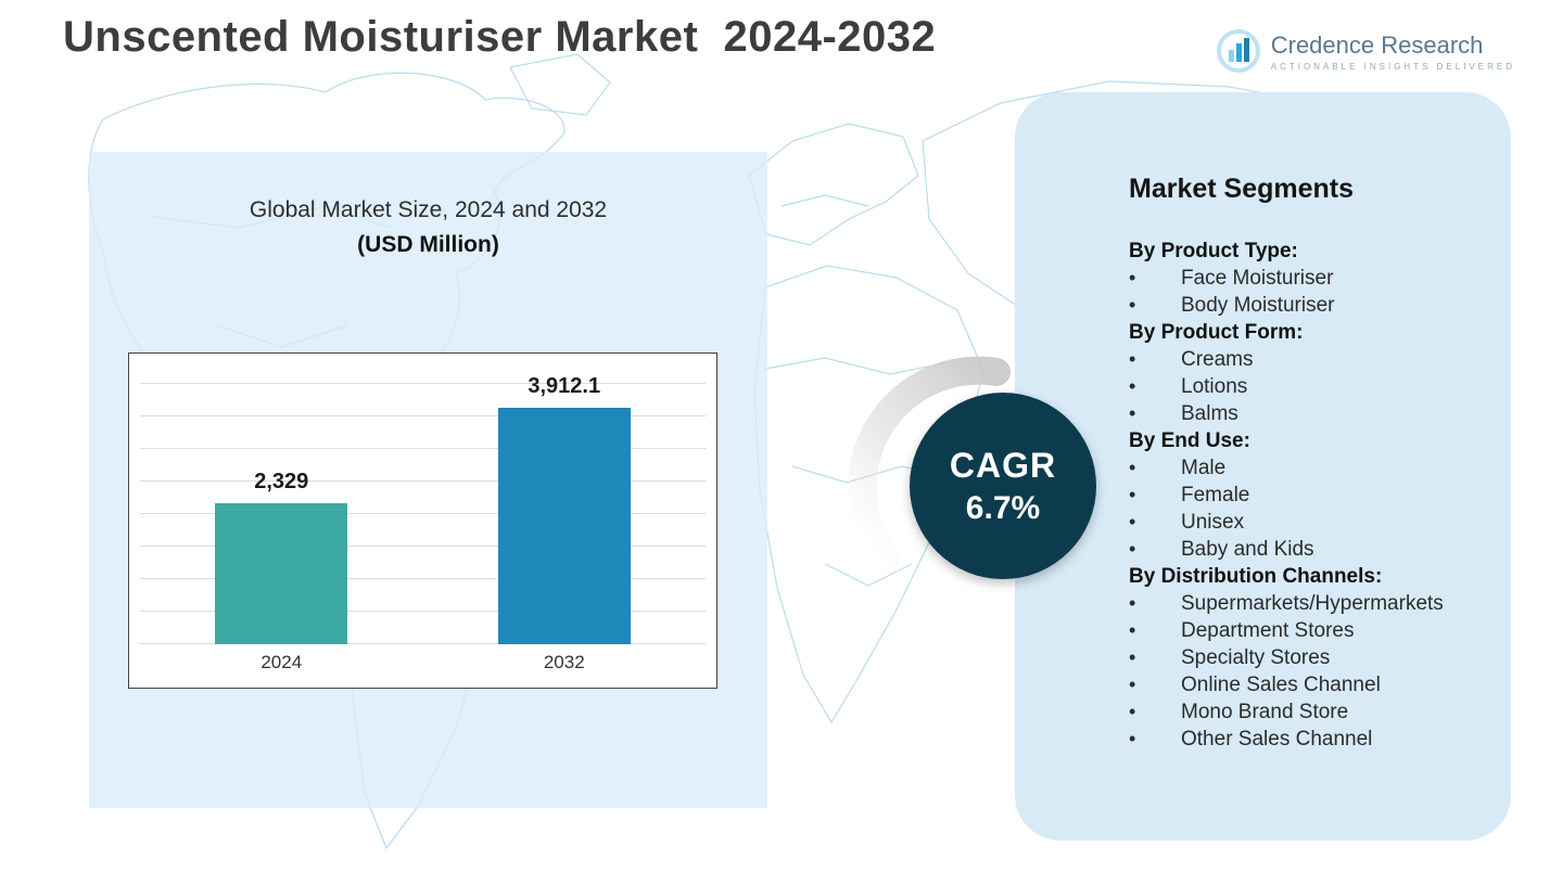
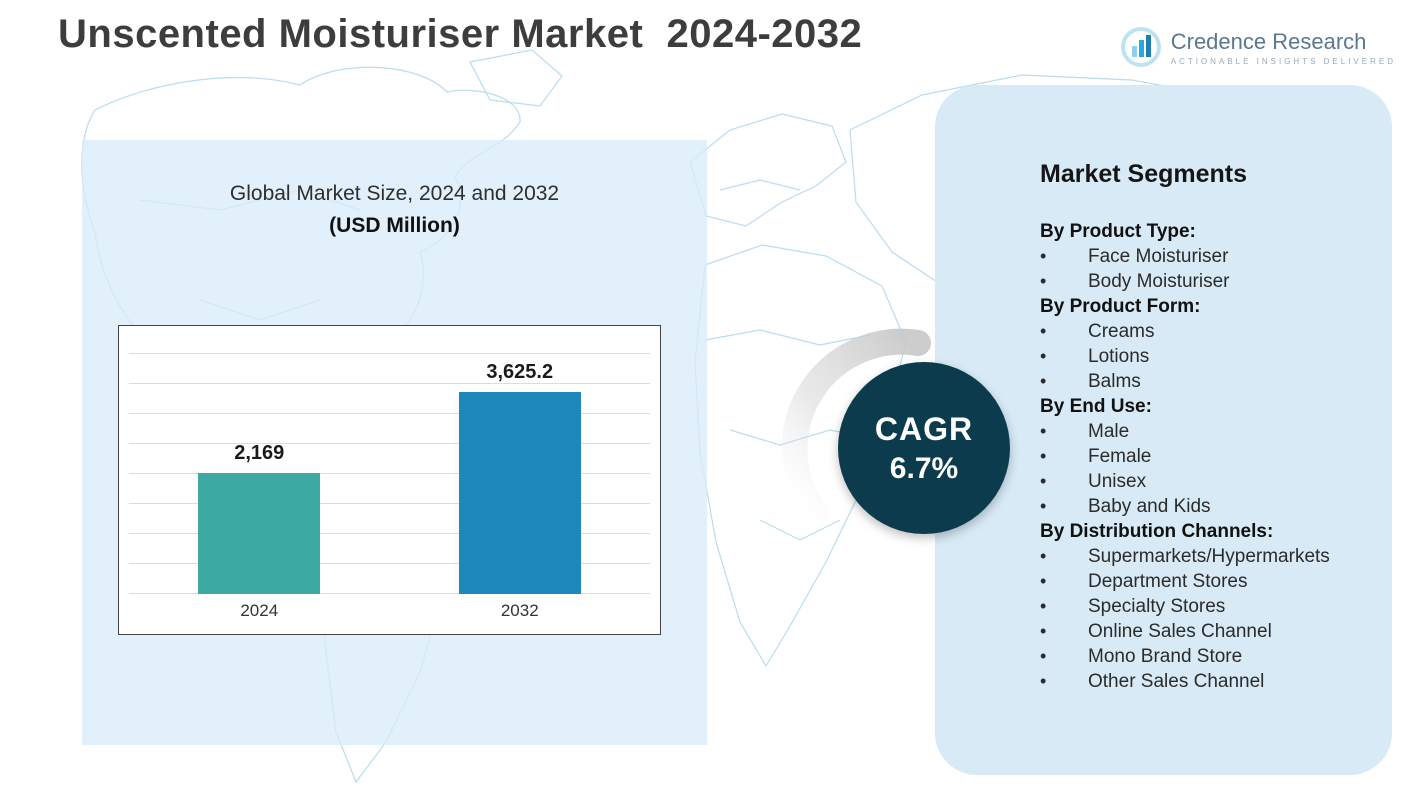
2024: 2,329 -> 2,169
2032: 3,912.1 -> 3,625.2
